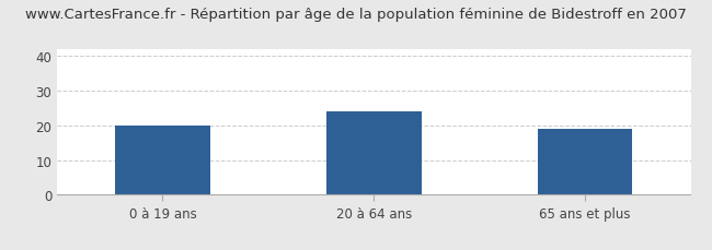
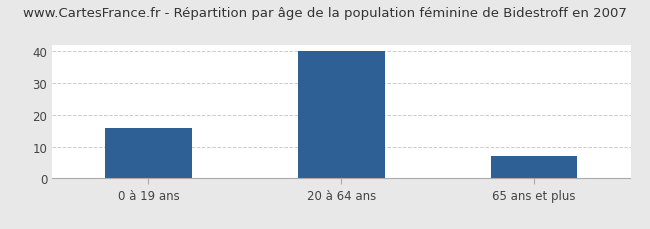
0 à 19 ans: 20 -> 16
20 à 64 ans: 24 -> 40
65 ans et plus: 19 -> 7
